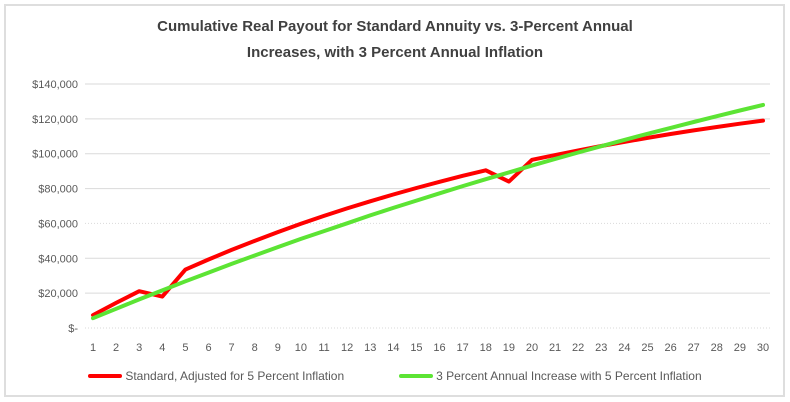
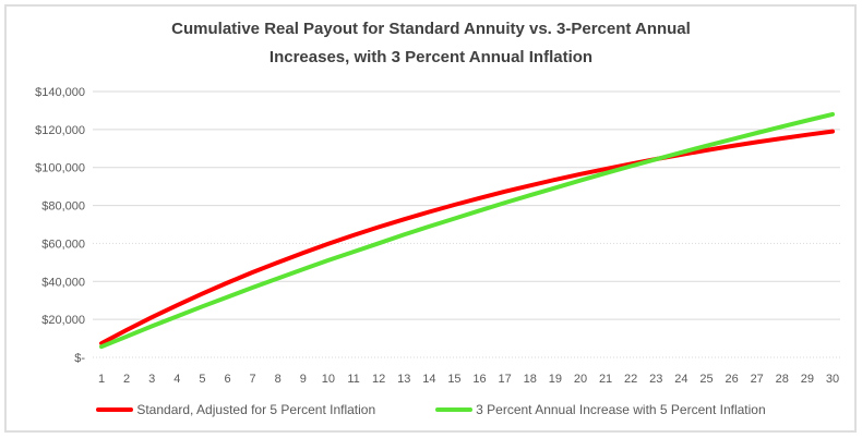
Standard, Adjusted for 5 Percent Inflation/4: $18000 -> $27000
Standard, Adjusted for 5 Percent Inflation/19: $84000 -> $94000
